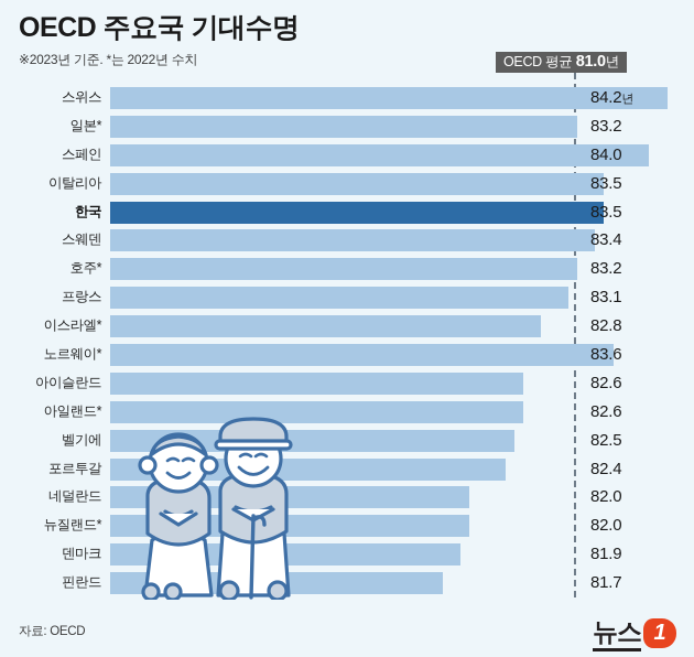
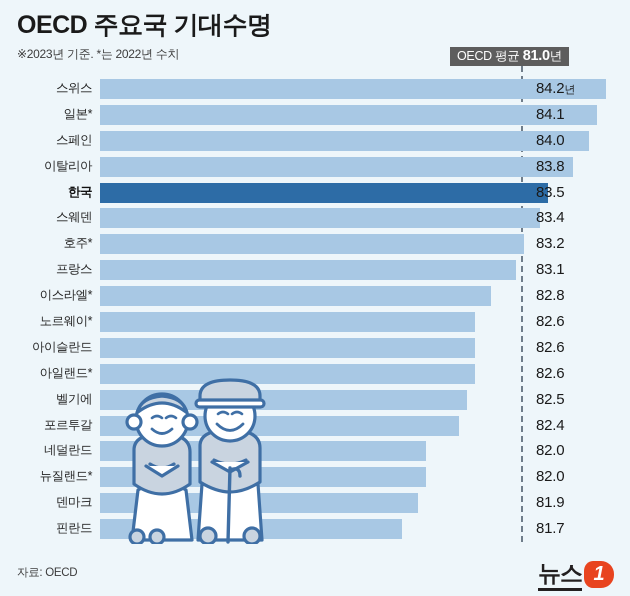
일본*: 83.2 -> 84.1
이탈리아: 83.5 -> 83.8
노르웨이*: 83.6 -> 82.6
